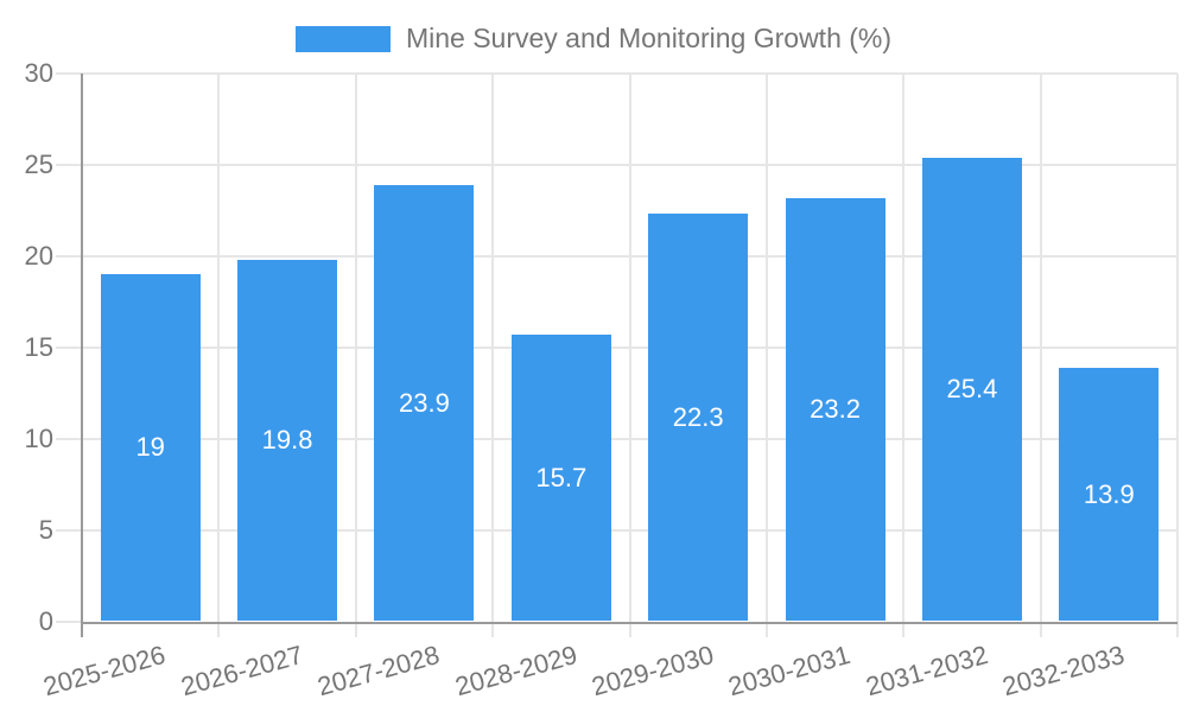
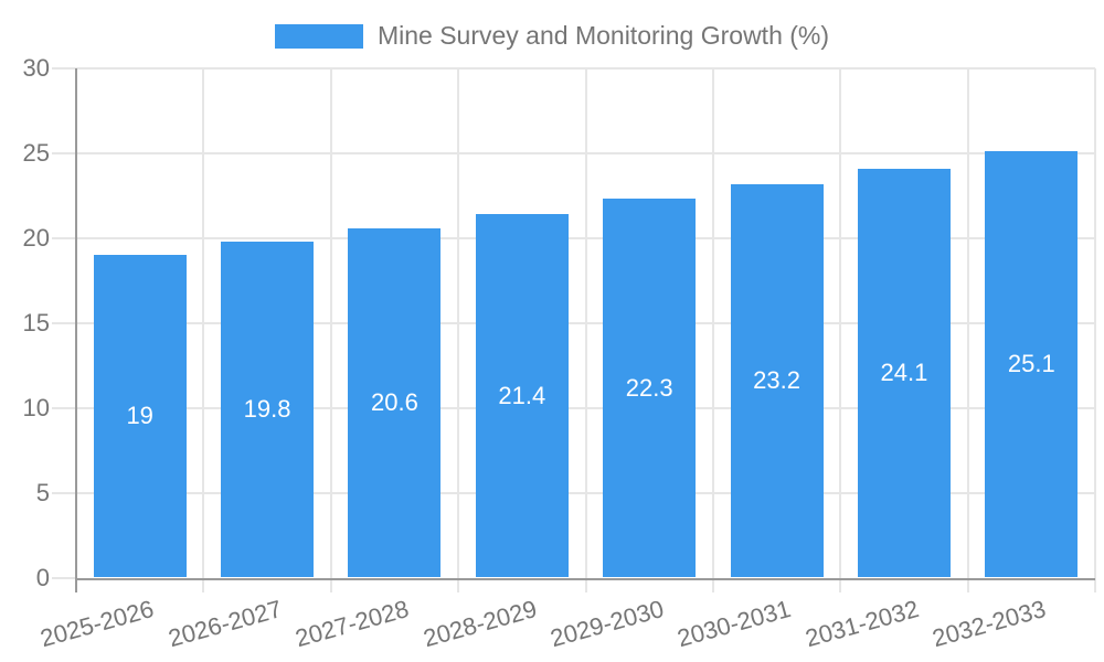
2027-2028: 23.9 -> 20.6
2028-2029: 15.7 -> 21.4
2031-2032: 25.4 -> 24.1
2032-2033: 13.9 -> 25.1
